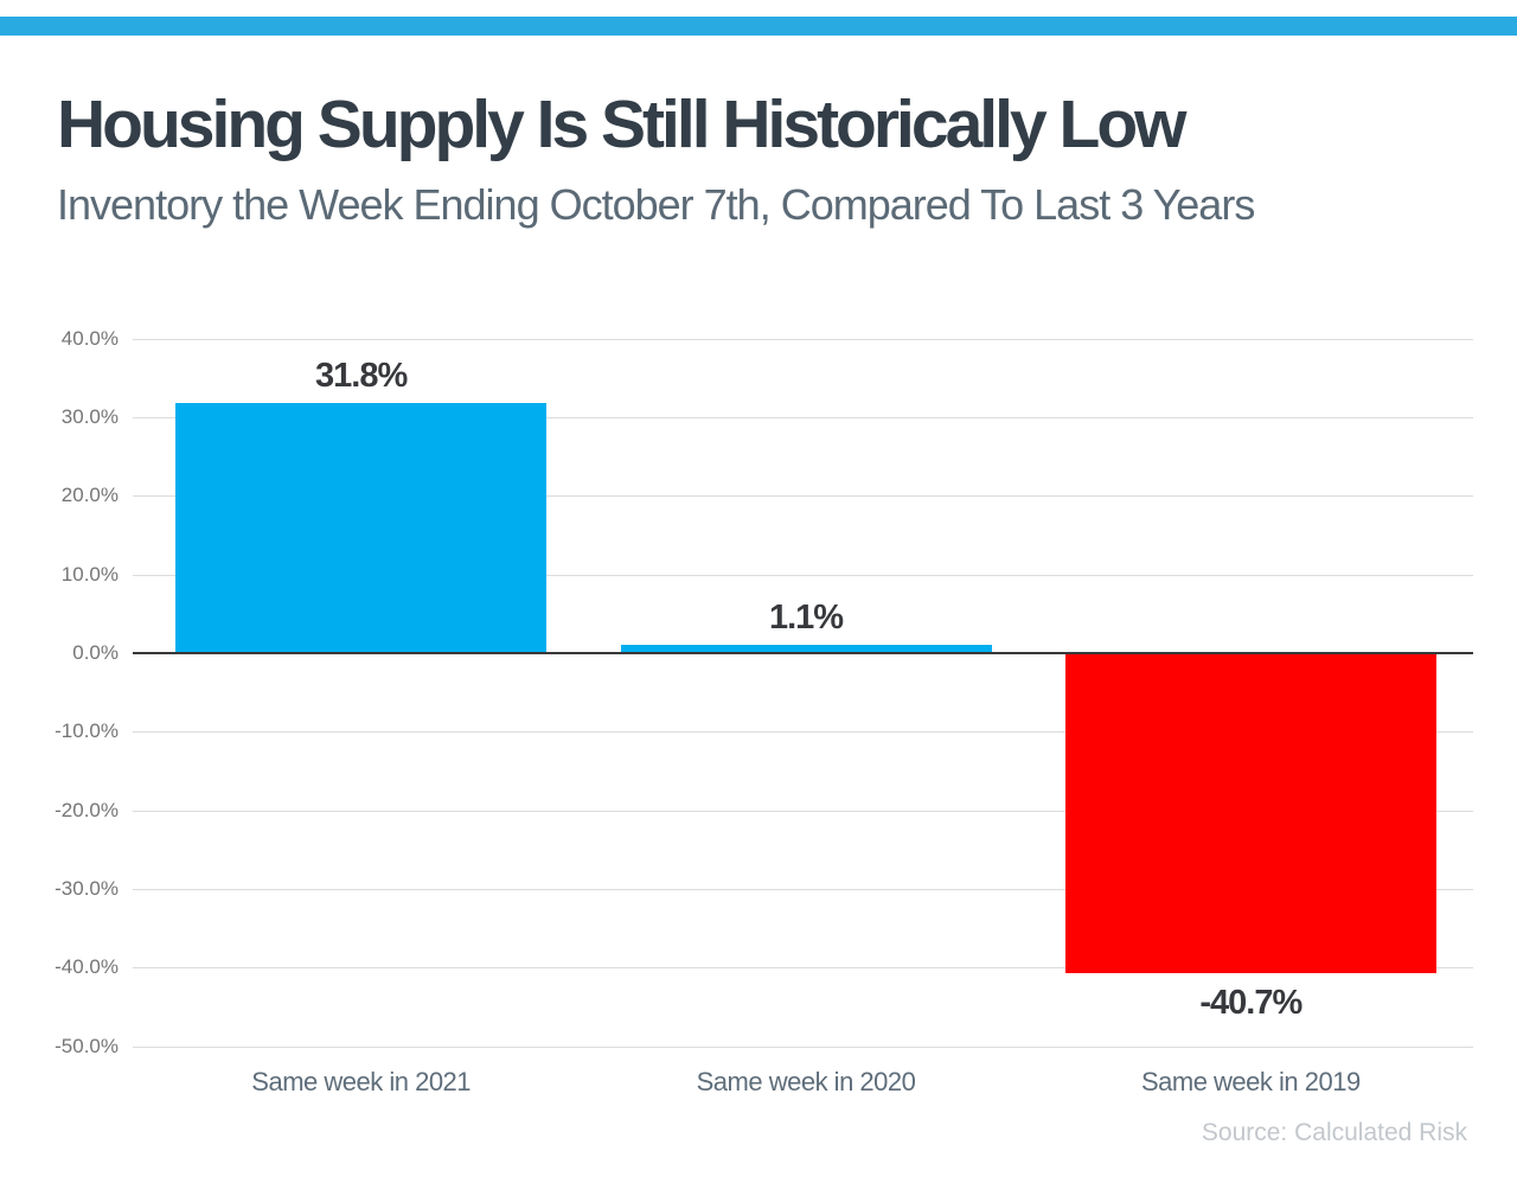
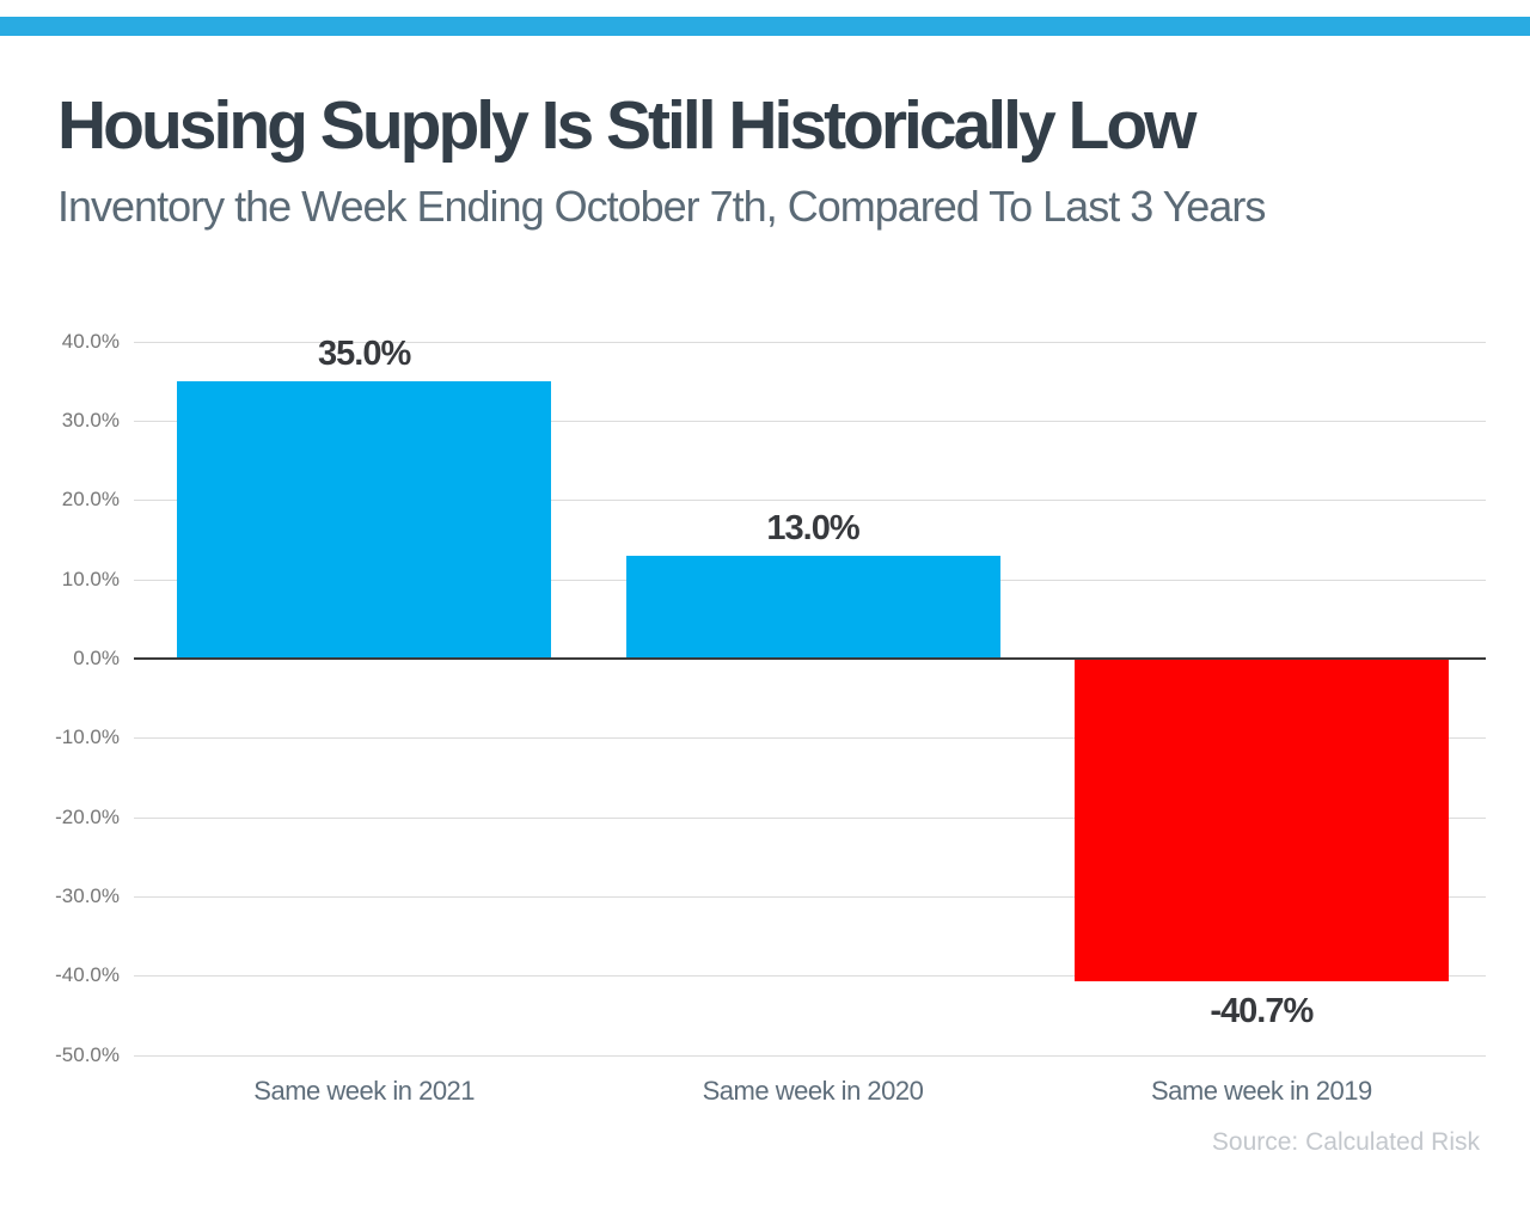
Same week in 2021: 31.8% -> 35.0%
Same week in 2020: 1.1% -> 13.0%
